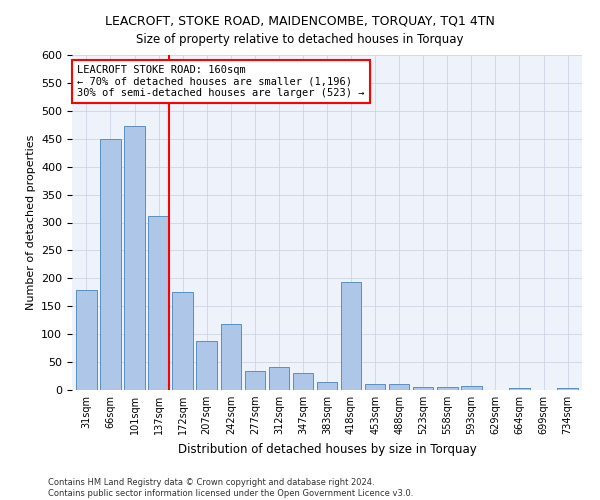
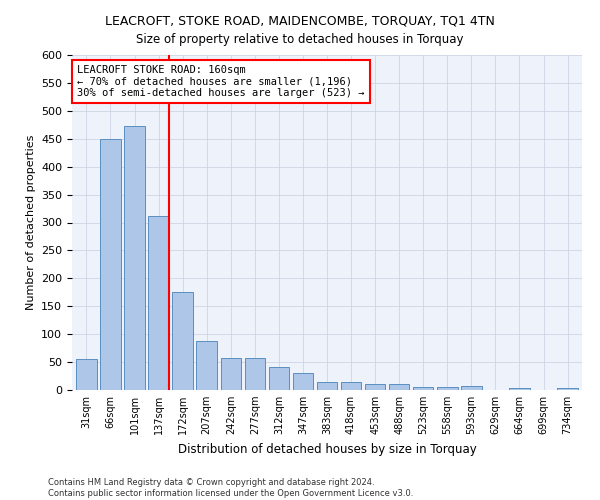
31sqm: 180 -> 55
242sqm: 118 -> 57
277sqm: 34 -> 57
418sqm: 194 -> 15
